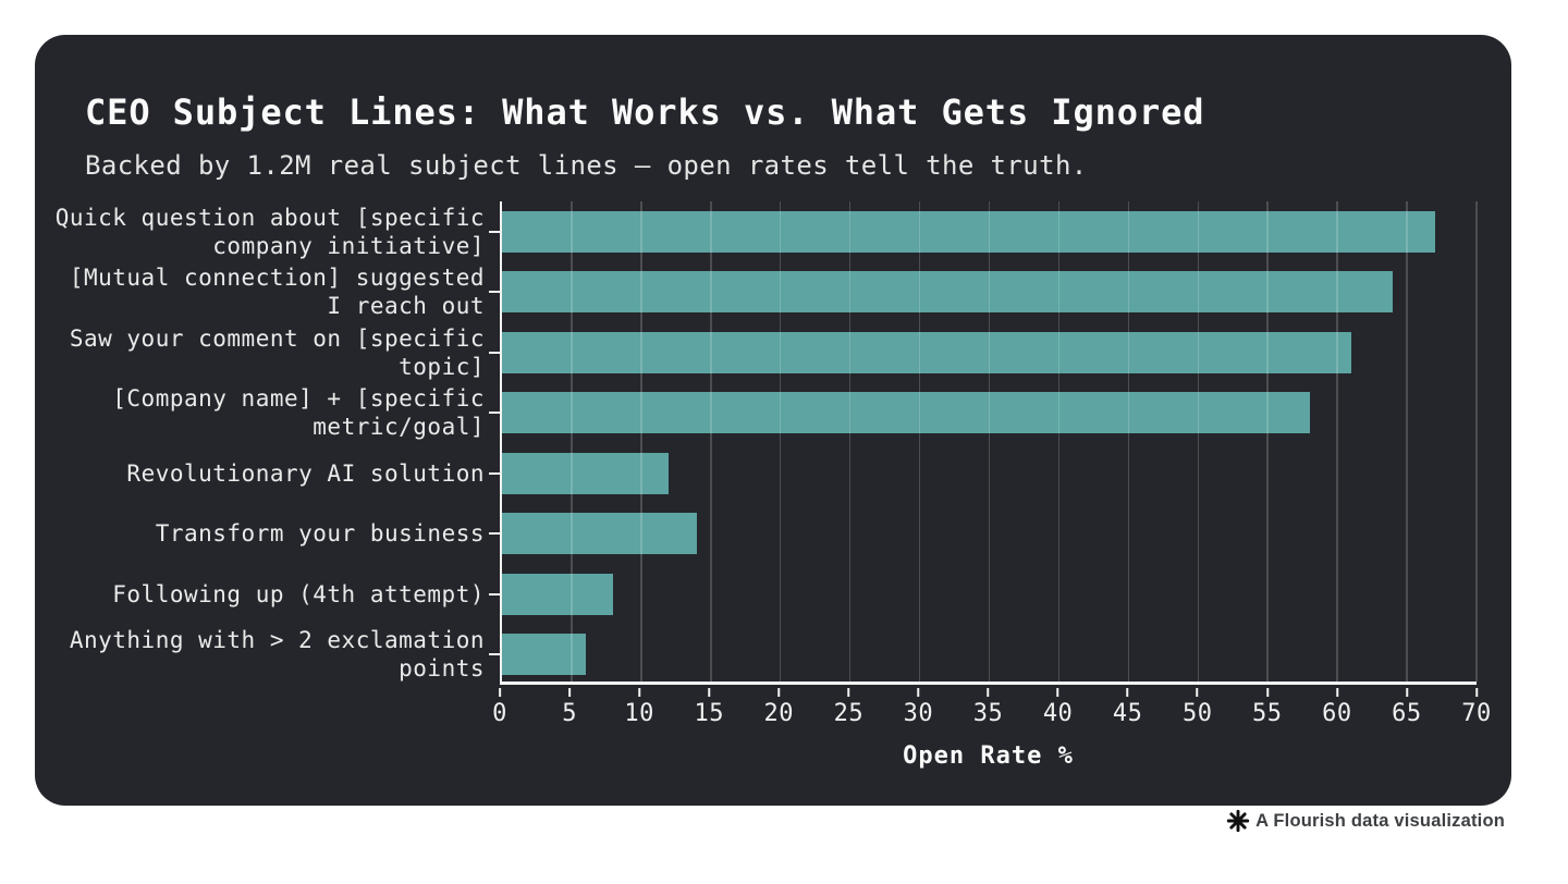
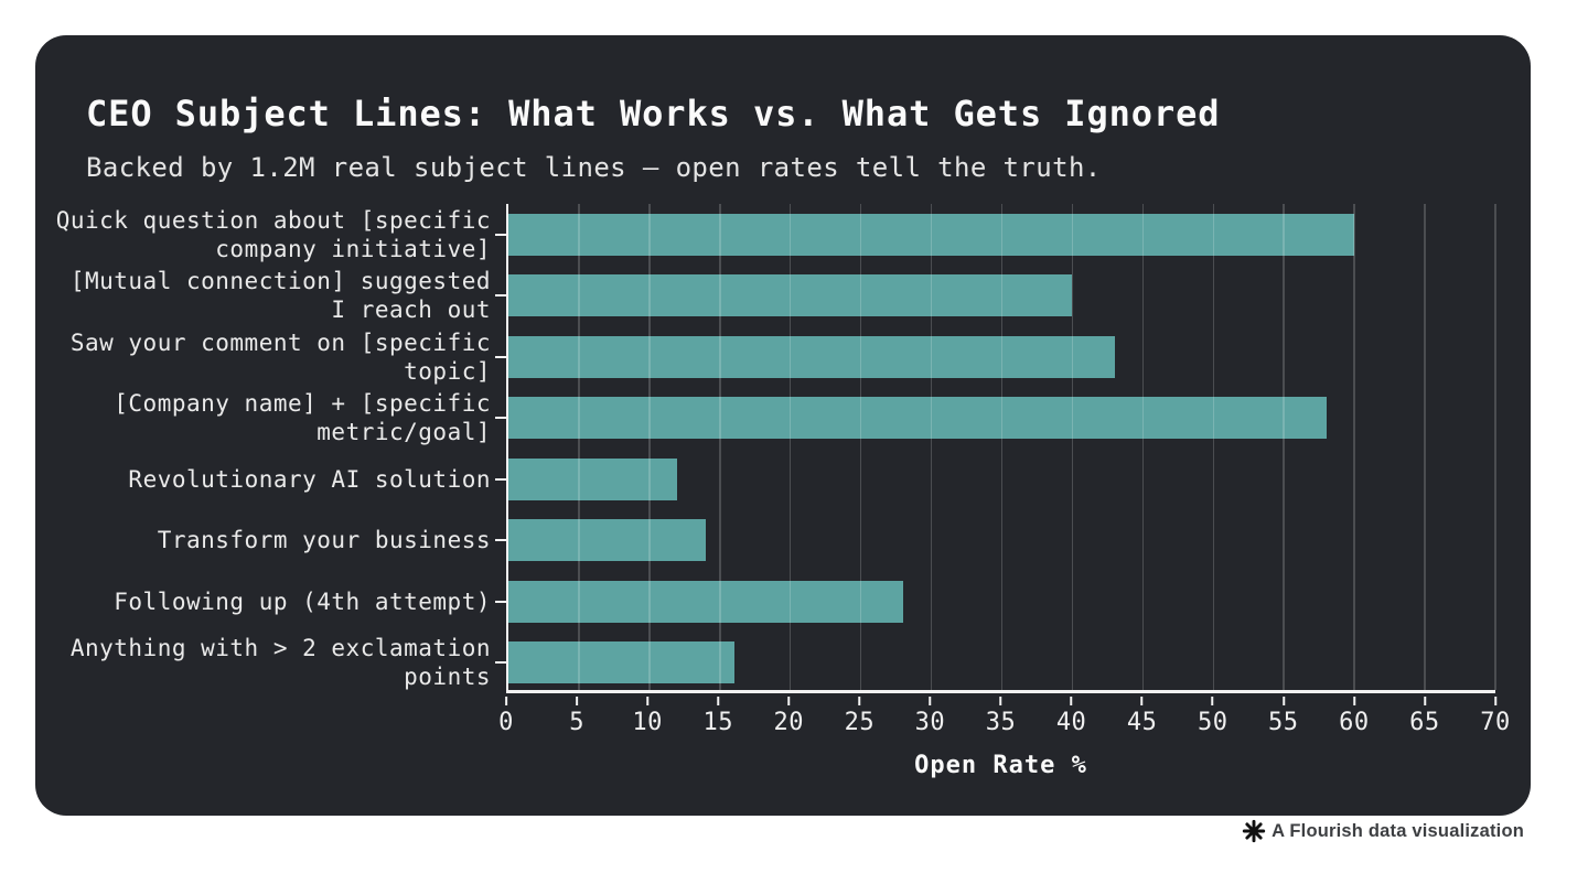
Quick question about [specific company initiative]: 67 -> 60
[Mutual connection] suggested I reach out: 64 -> 40
Saw your comment on [specific topic]: 61 -> 43
Following up (4th attempt): 8 -> 28
Anything with > 2 exclamation points: 6 -> 16
